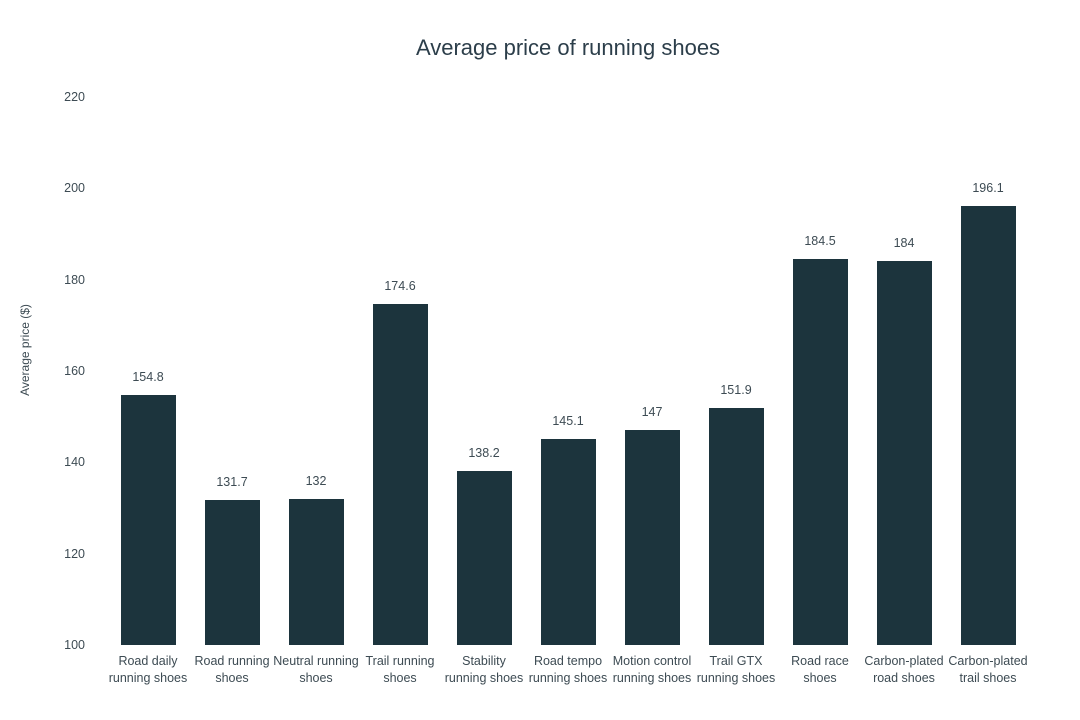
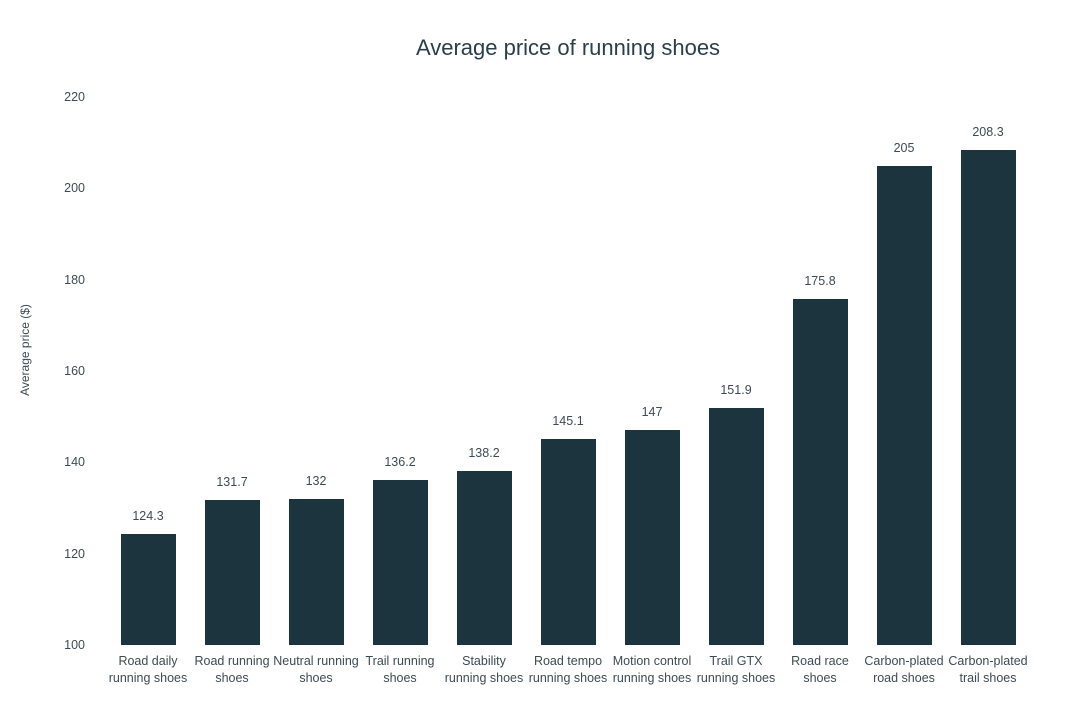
Road daily running shoes: 154.8 -> 124.3
Trail running shoes: 174.6 -> 136.2
Road race shoes: 184.5 -> 175.8
Carbon-plated road shoes: 184 -> 205
Carbon-plated trail shoes: 196.1 -> 208.3
